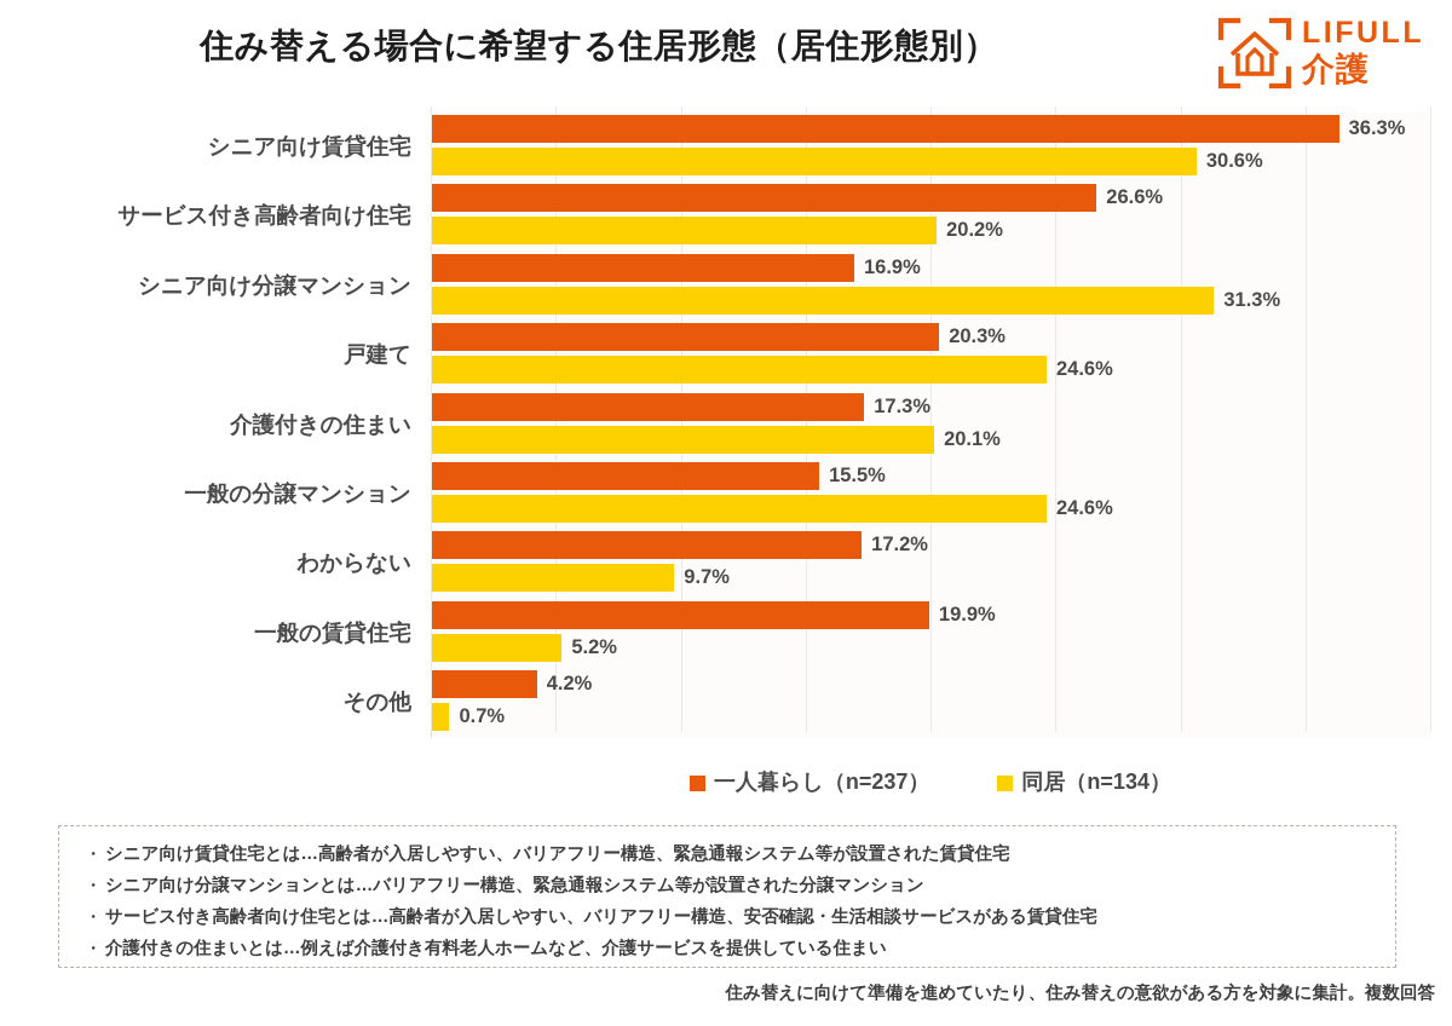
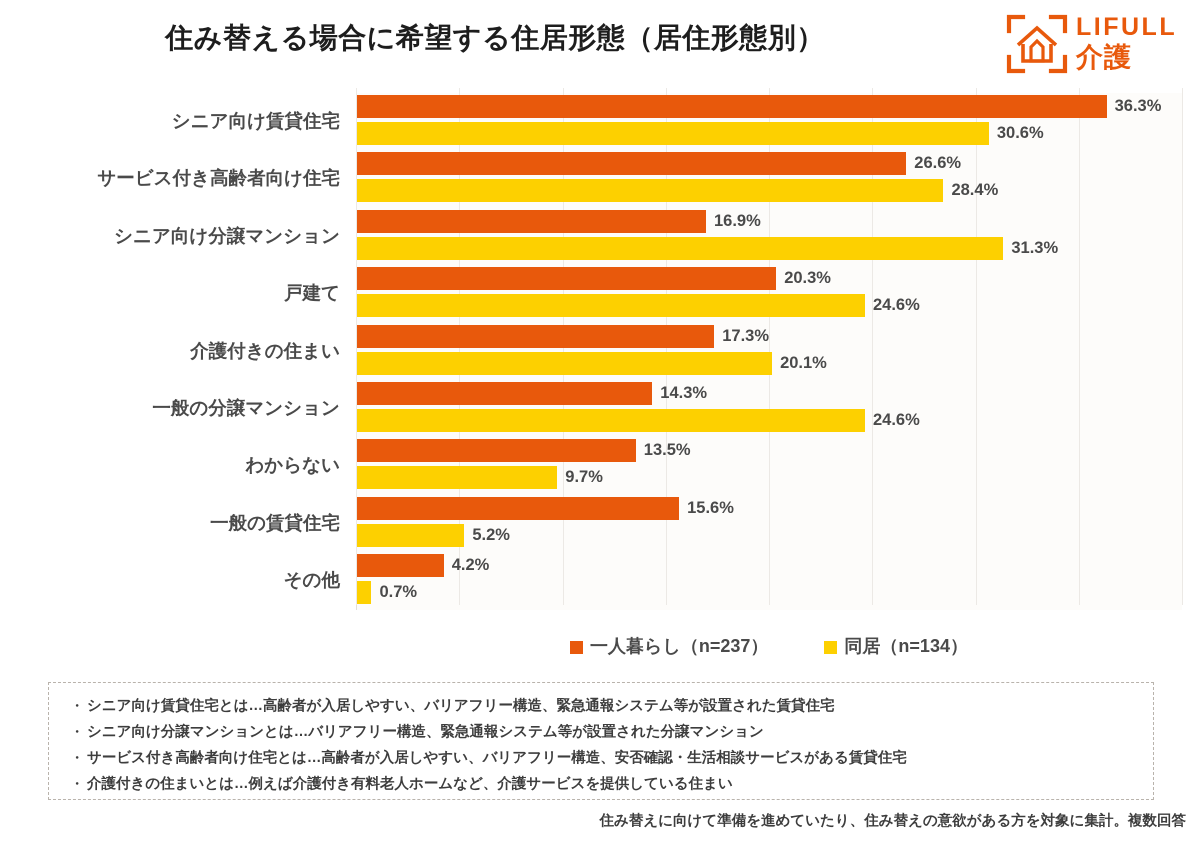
同居（n=134）/サービス付き高齢者向け住宅: 20.2% -> 28.4%
一人暮らし（n=237）/一般の分譲マンション: 15.5% -> 14.3%
一人暮らし（n=237）/わからない: 17.2% -> 13.5%
一人暮らし（n=237）/一般の賃貸住宅: 19.9% -> 15.6%
